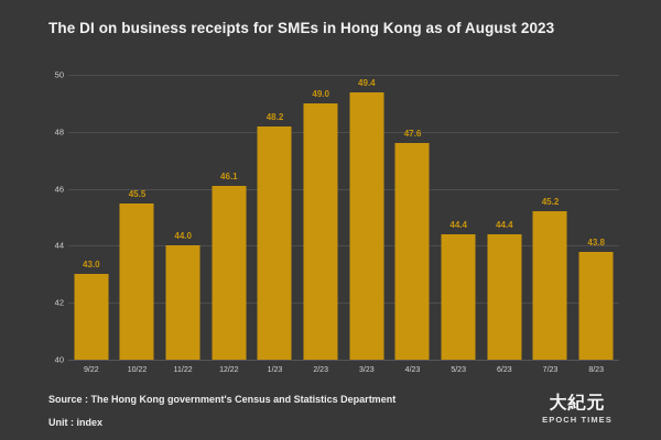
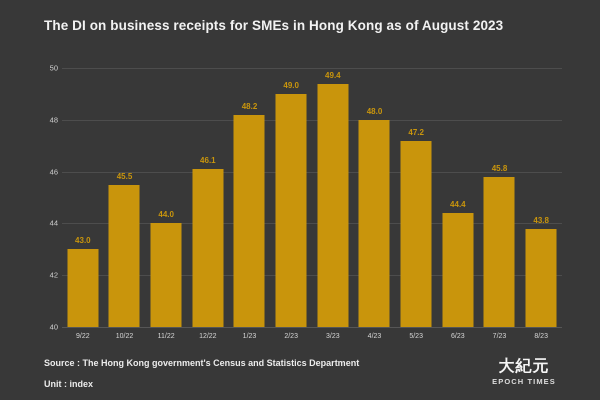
4/23: 47.6 -> 48.0
5/23: 44.4 -> 47.2
7/23: 45.2 -> 45.8
